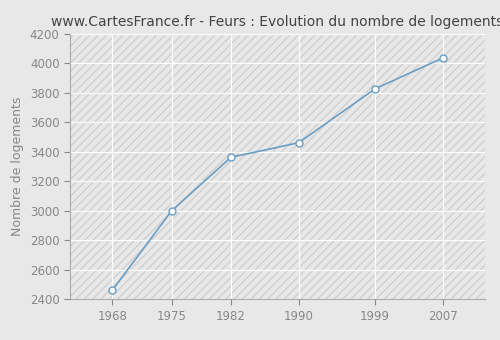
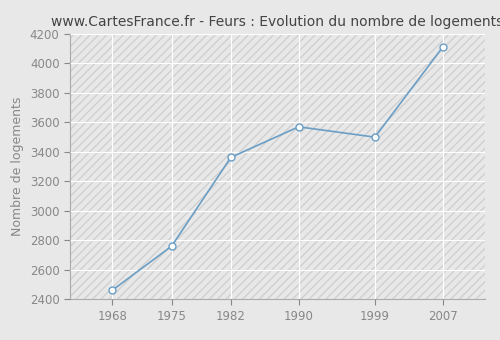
1975: 3000 -> 2760
1990: 3460 -> 3570
1999: 3830 -> 3500
2007: 4040 -> 4110
